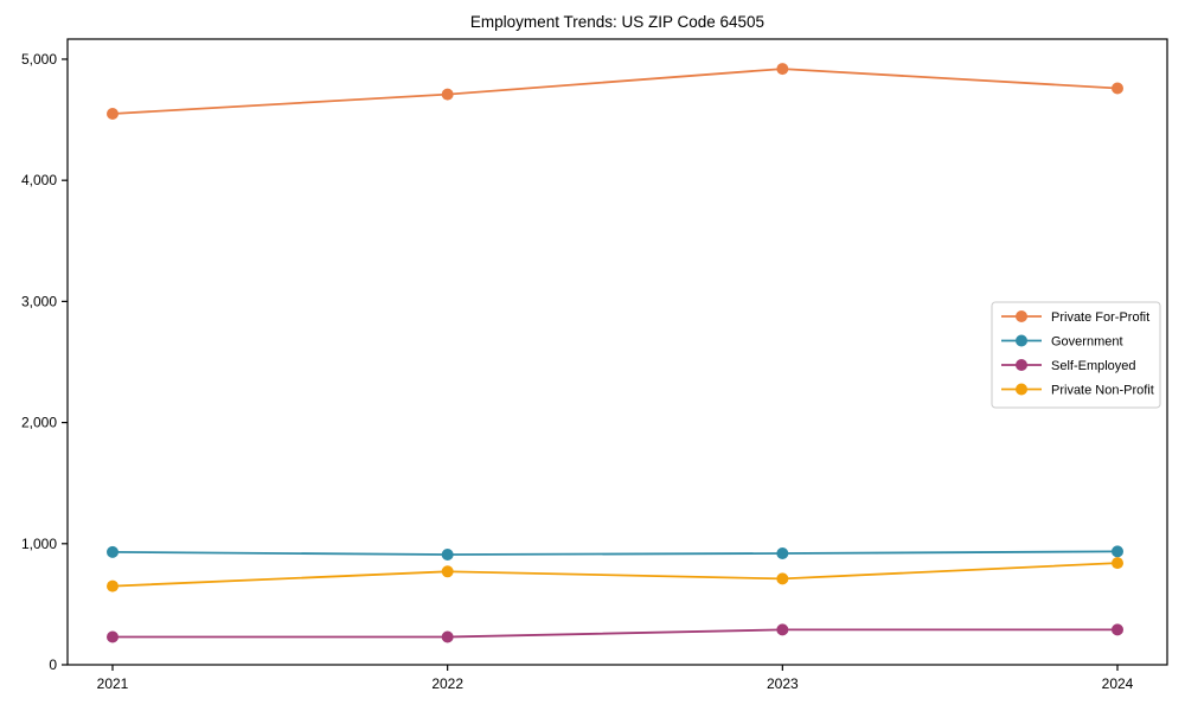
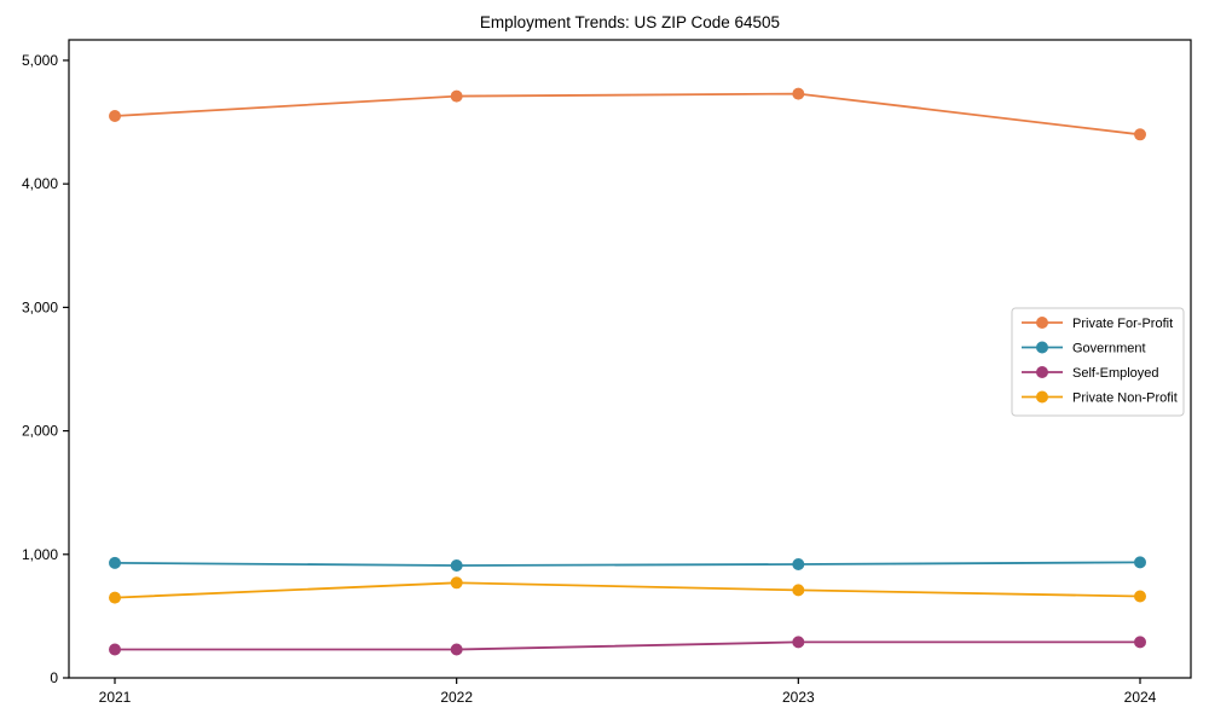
Private For-Profit/2023: 4920 -> 4730
Private For-Profit/2024: 4760 -> 4400
Private Non-Profit/2024: 840 -> 660
